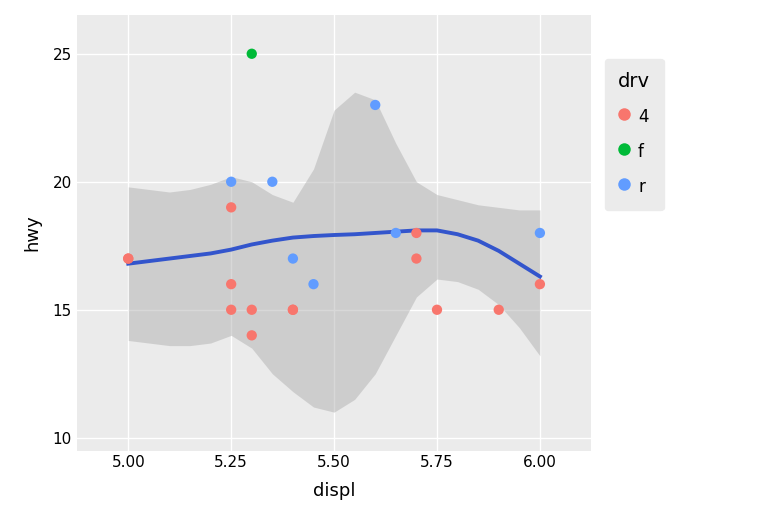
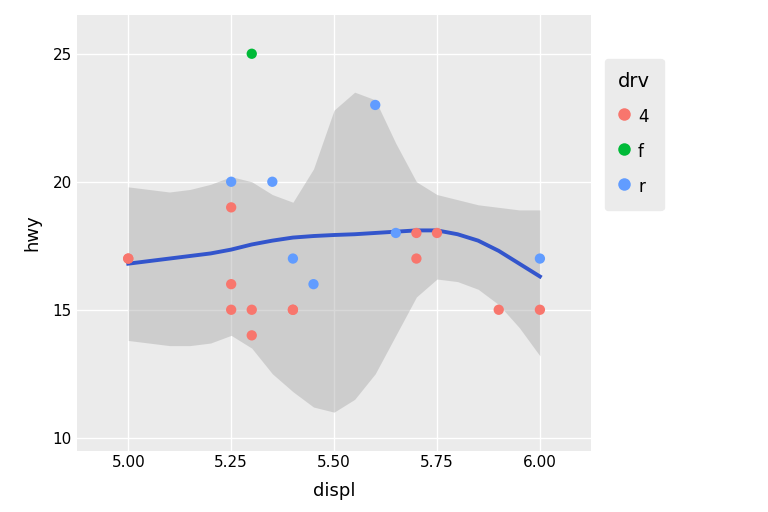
4/5.75: 15 -> 18
4/6.00: 16 -> 15
r/6.00: 18 -> 17
